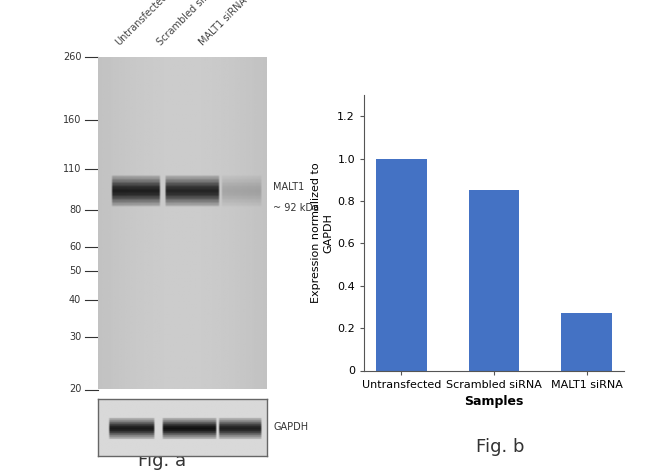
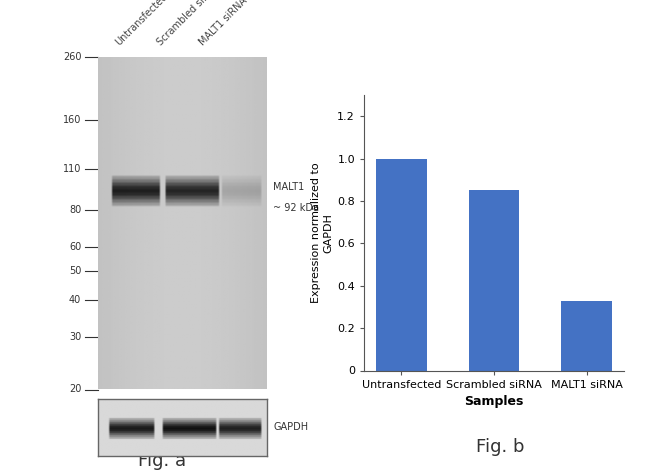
MALT1 siRNA: 0.27 -> 0.33
